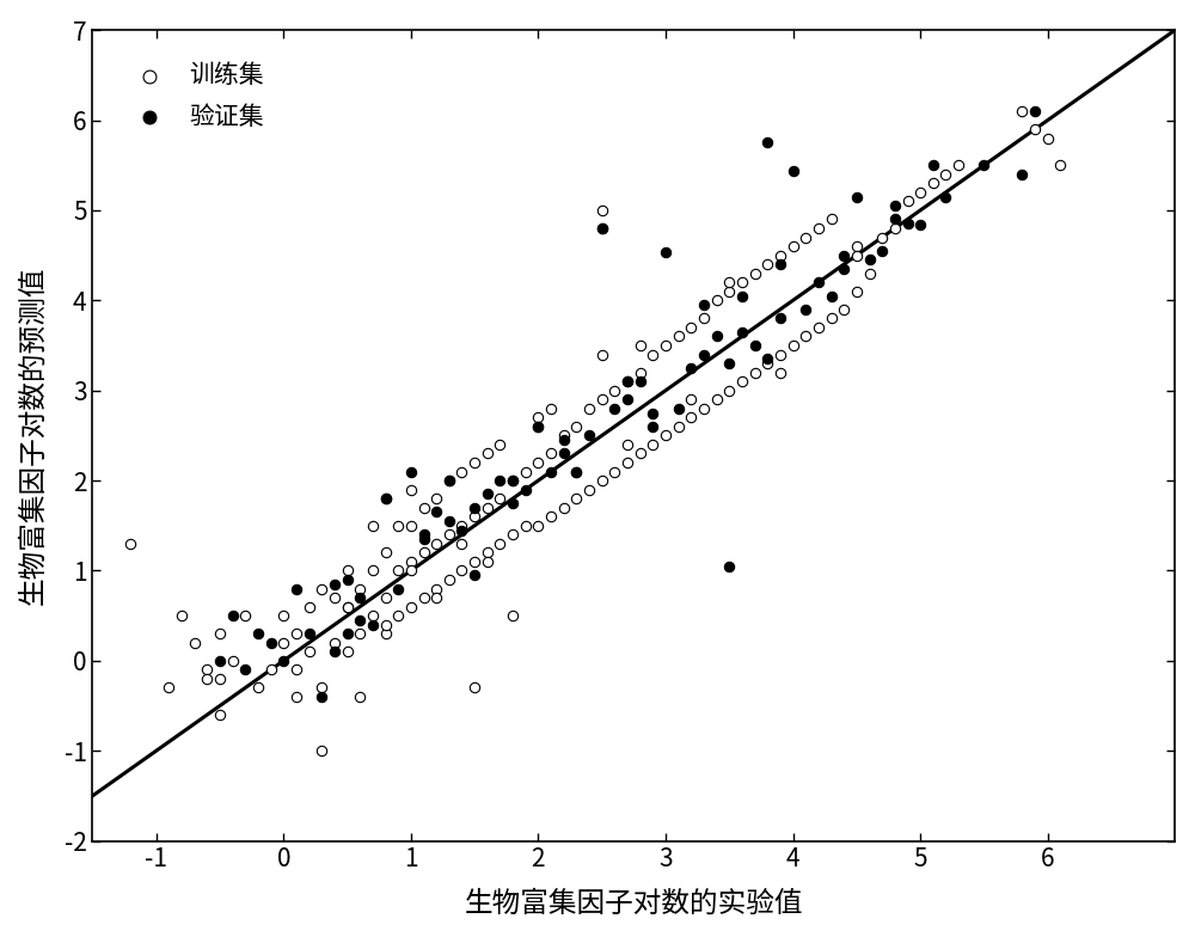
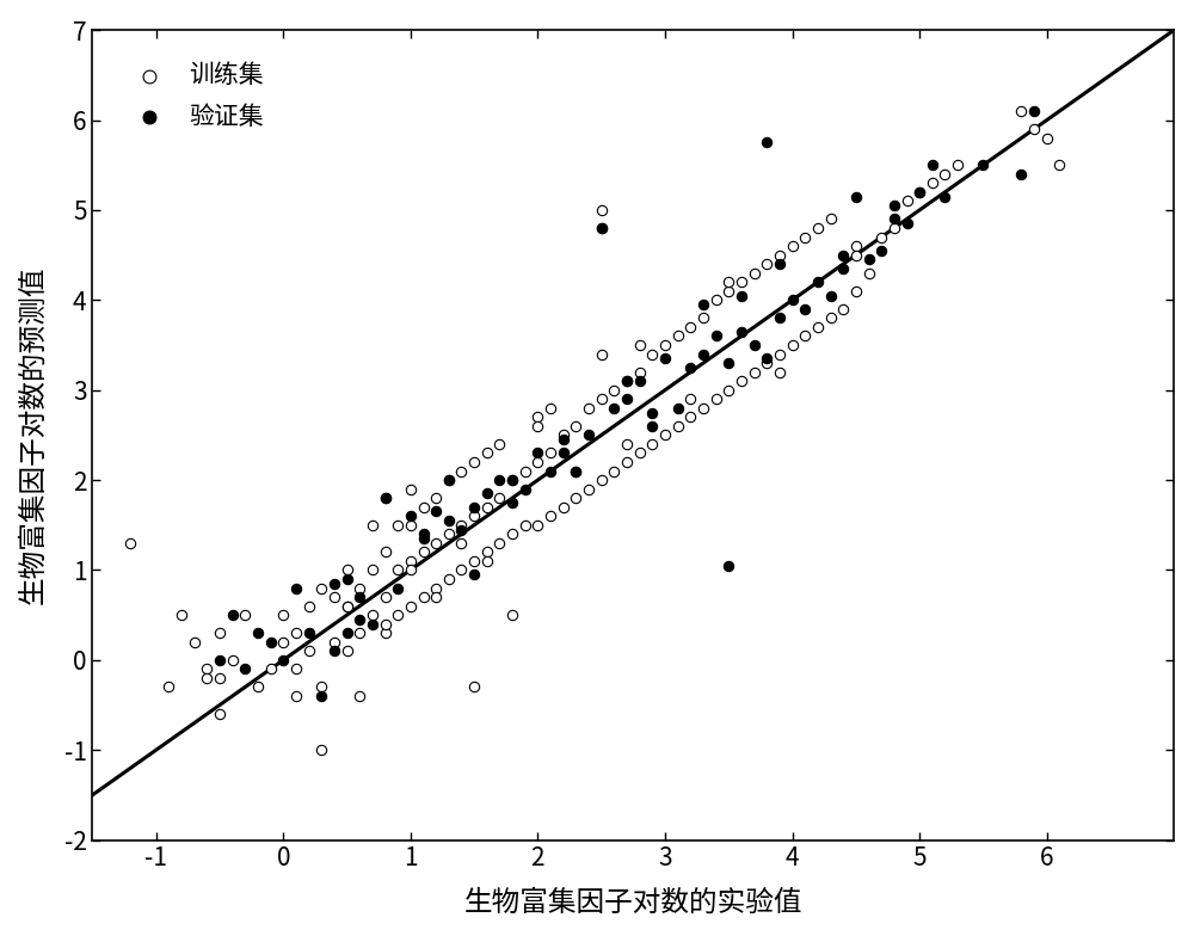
验证集/1: 2.10 -> 1.60
验证集/2: 2.60 -> 2.30
验证集/3: 4.54 -> 3.35
验证集/4: 5.44 -> 4.00
验证集/5: 4.84 -> 5.20
